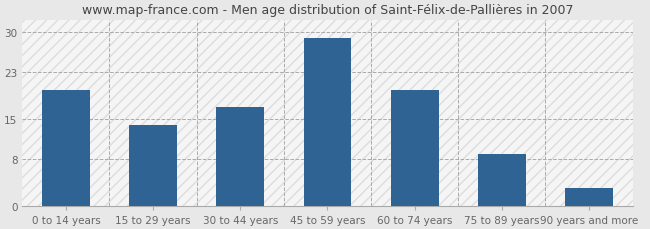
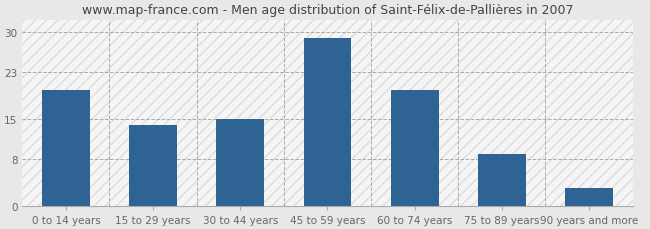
30 to 44 years: 17 -> 15
